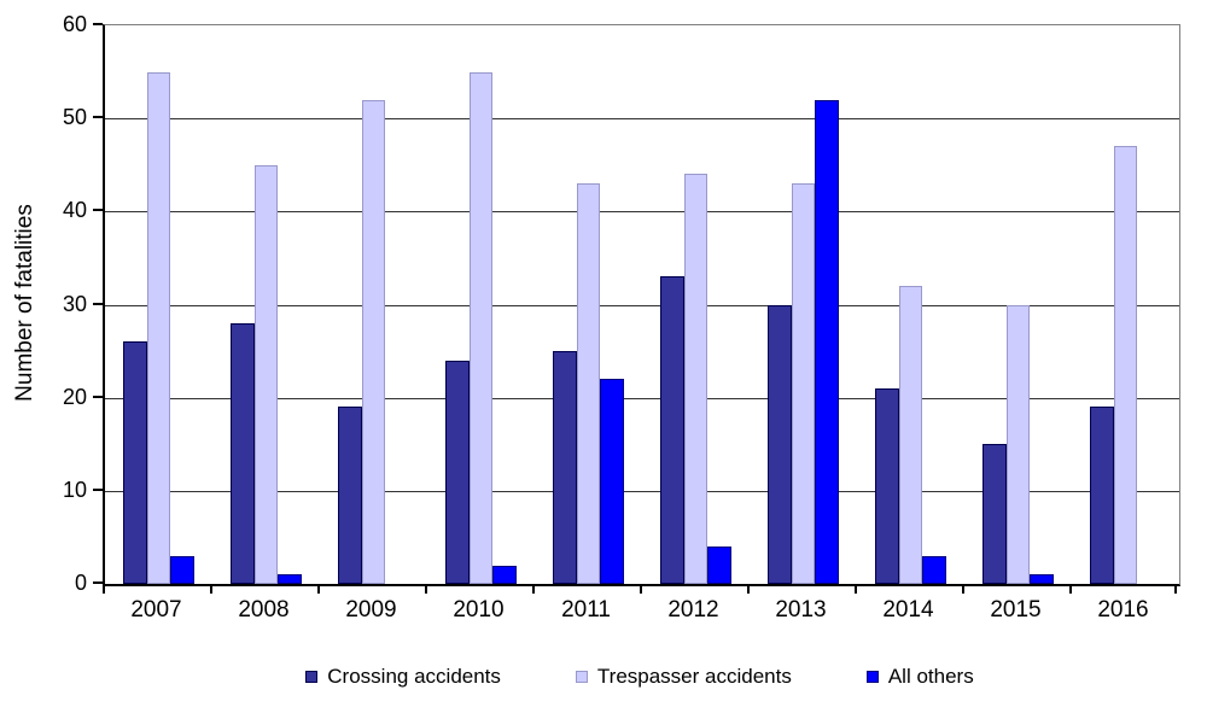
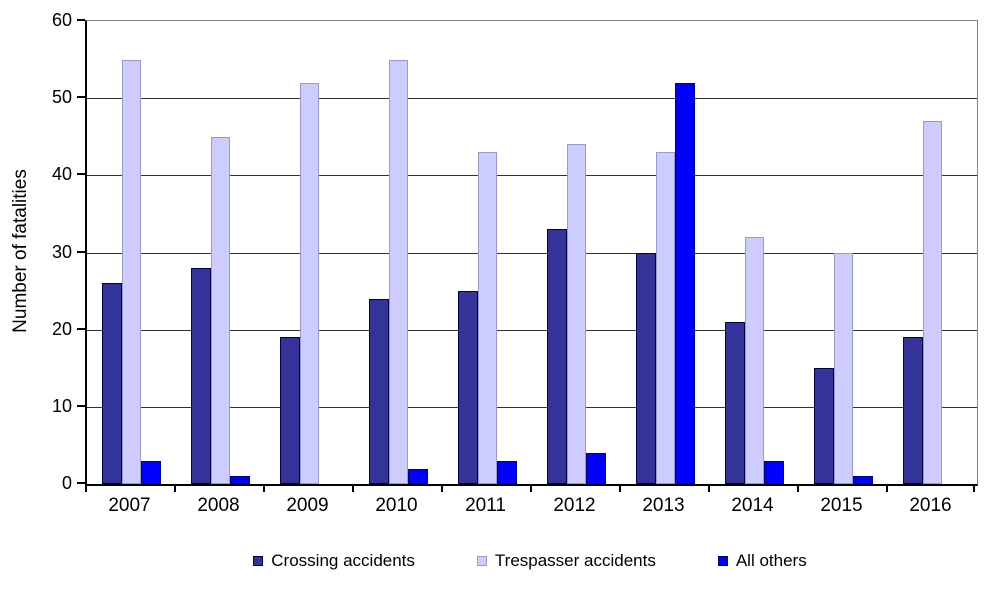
All others/2011: 22 -> 3
